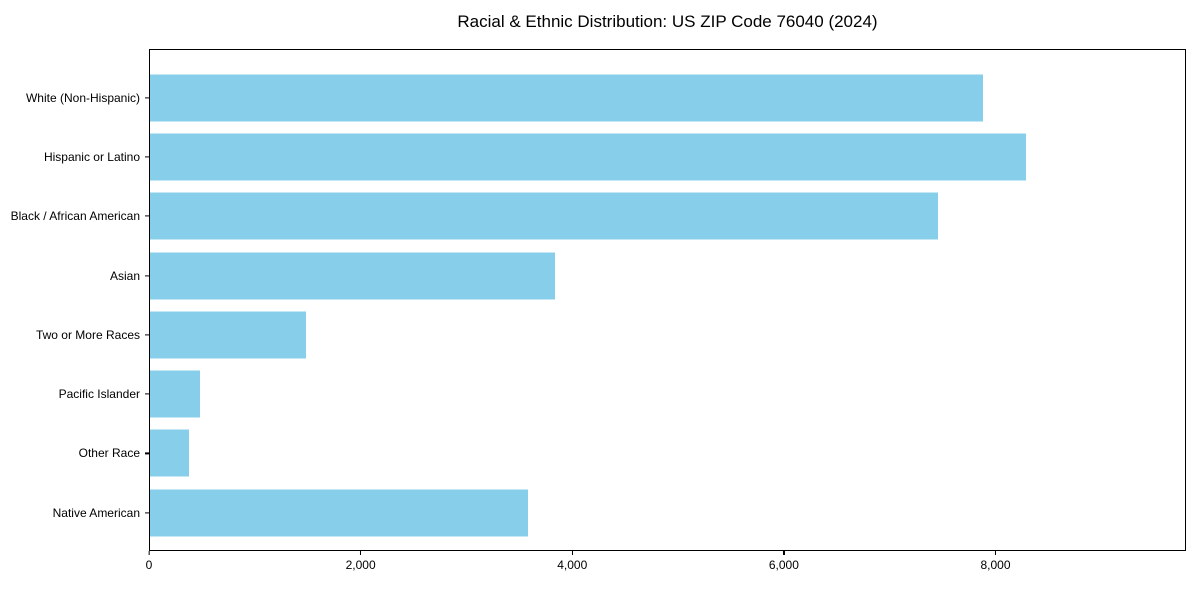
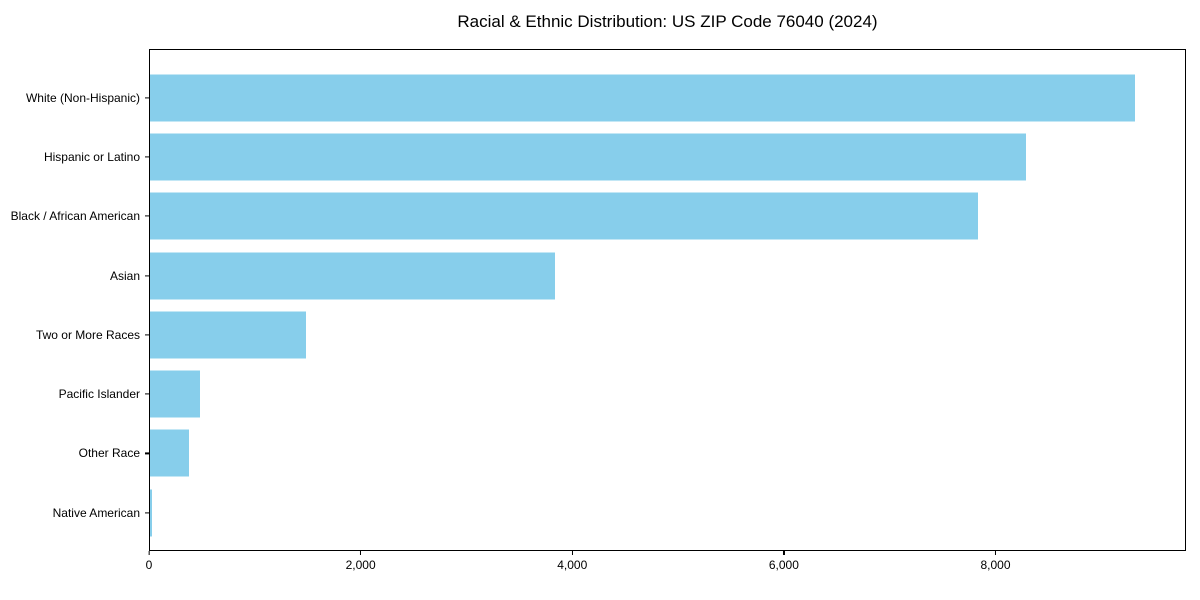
White (Non-Hispanic): 7880 -> 9320
Black / African American: 7450 -> 7830
Native American: 3580 -> 20
